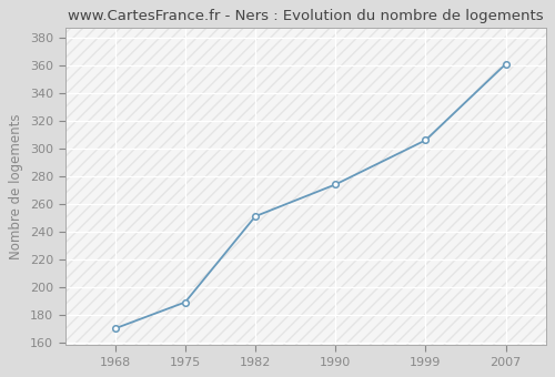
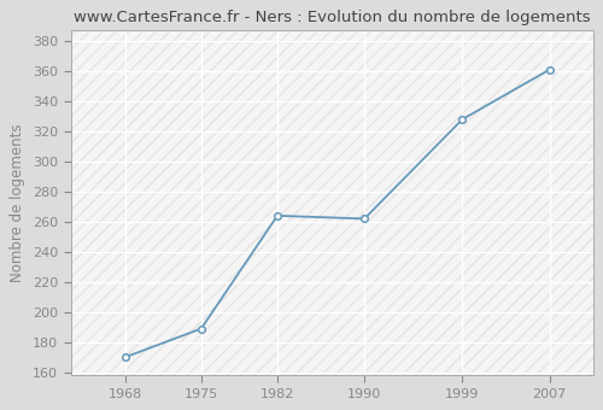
1982: 251 -> 264
1990: 274 -> 262
1999: 306 -> 328
